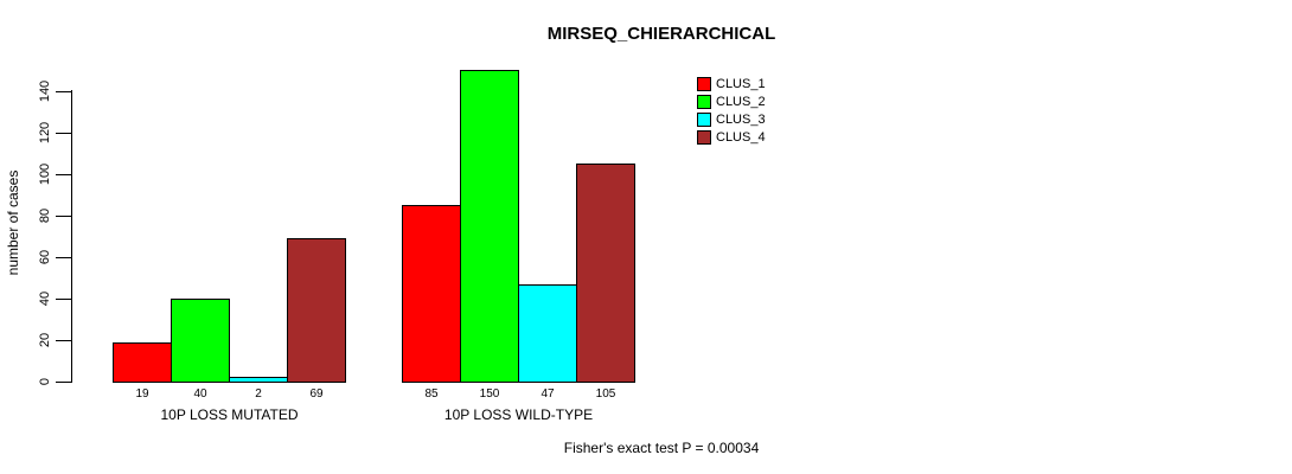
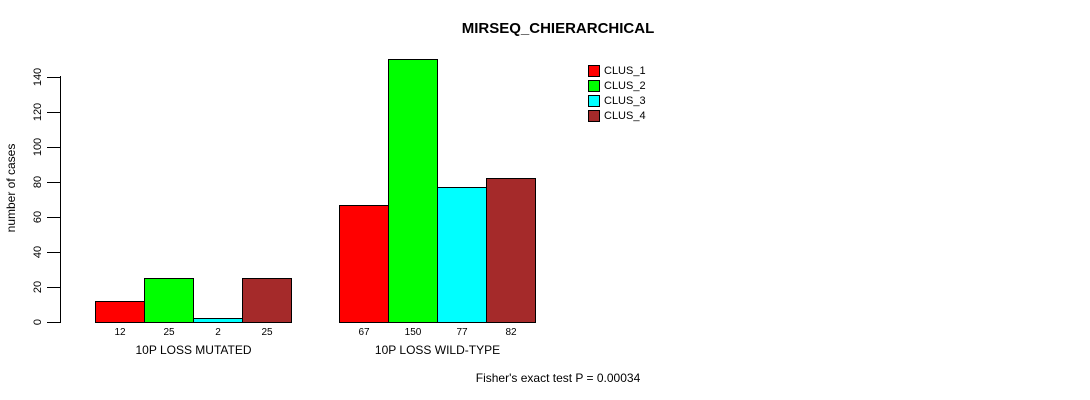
CLUS_1/10P LOSS MUTATED: 19 -> 12
CLUS_2/10P LOSS MUTATED: 40 -> 25
CLUS_4/10P LOSS MUTATED: 69 -> 25
CLUS_1/10P LOSS WILD-TYPE: 85 -> 67
CLUS_3/10P LOSS WILD-TYPE: 47 -> 77
CLUS_4/10P LOSS WILD-TYPE: 105 -> 82
